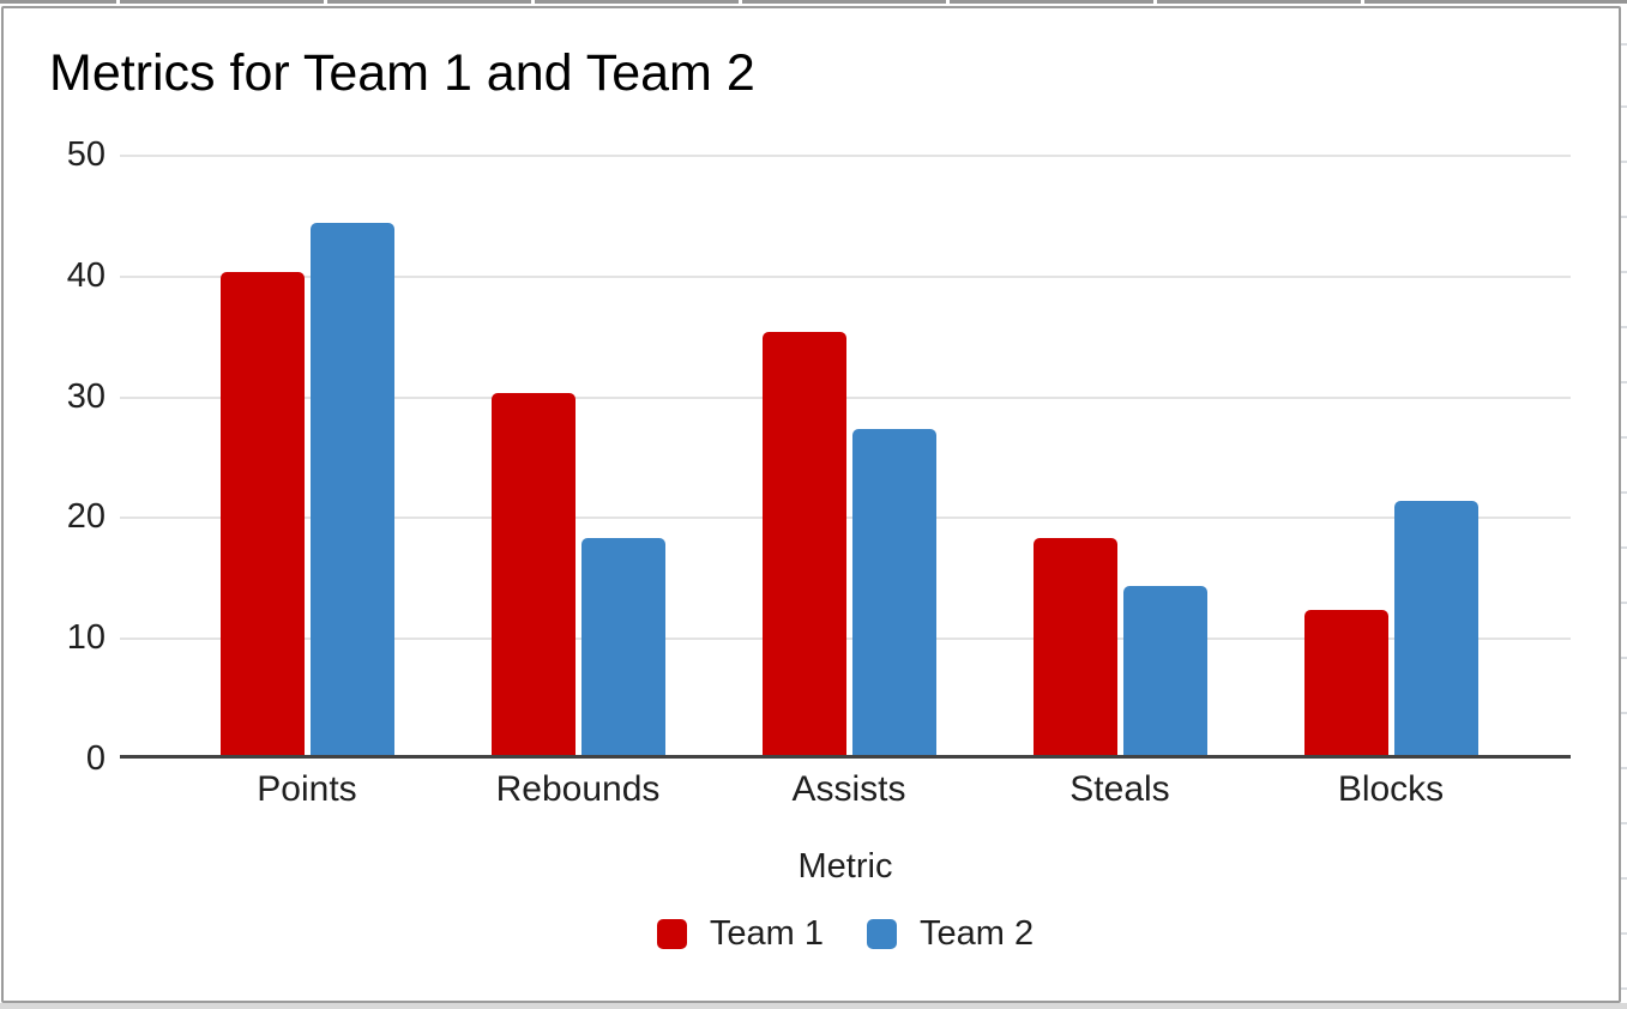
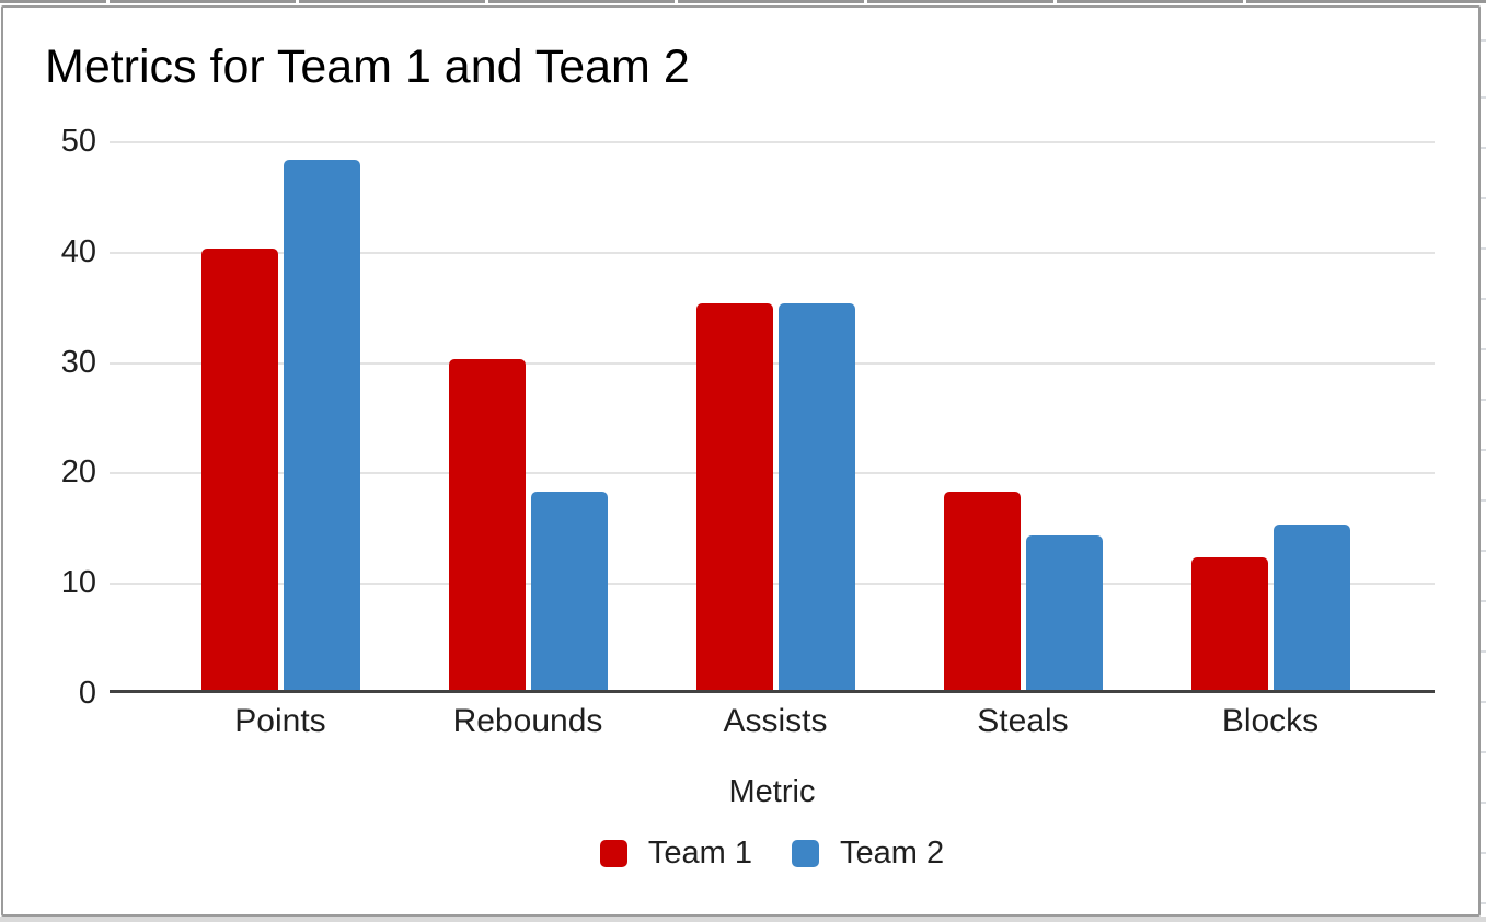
Team 2/Points: 44 -> 48
Team 2/Assists: 27 -> 35
Team 2/Blocks: 21 -> 15
